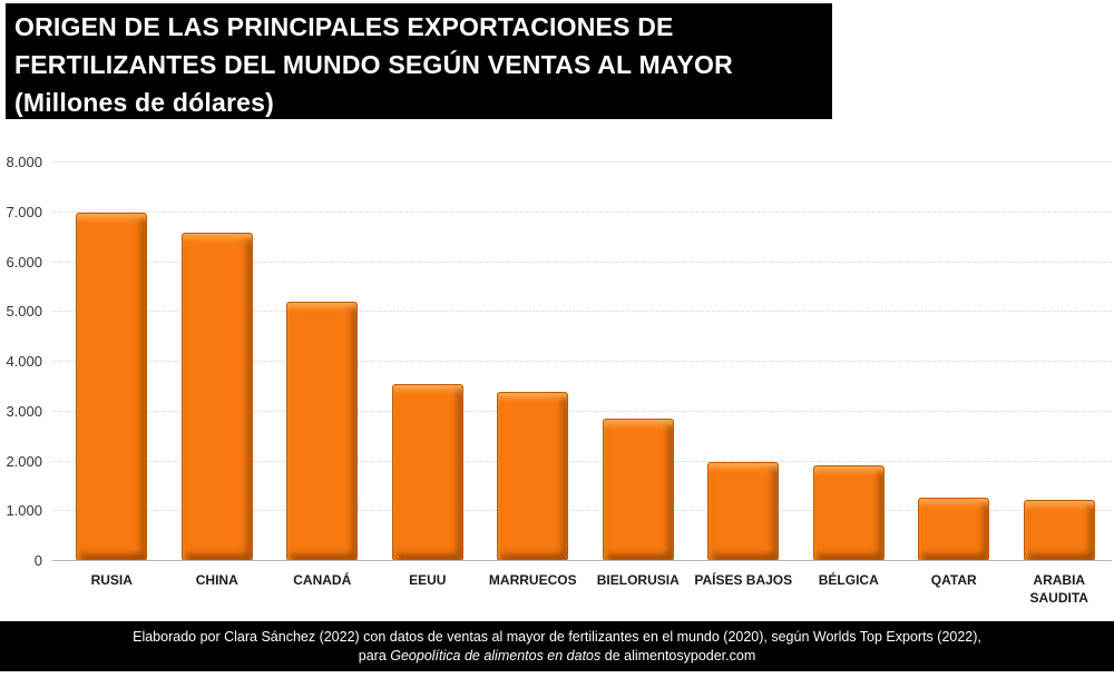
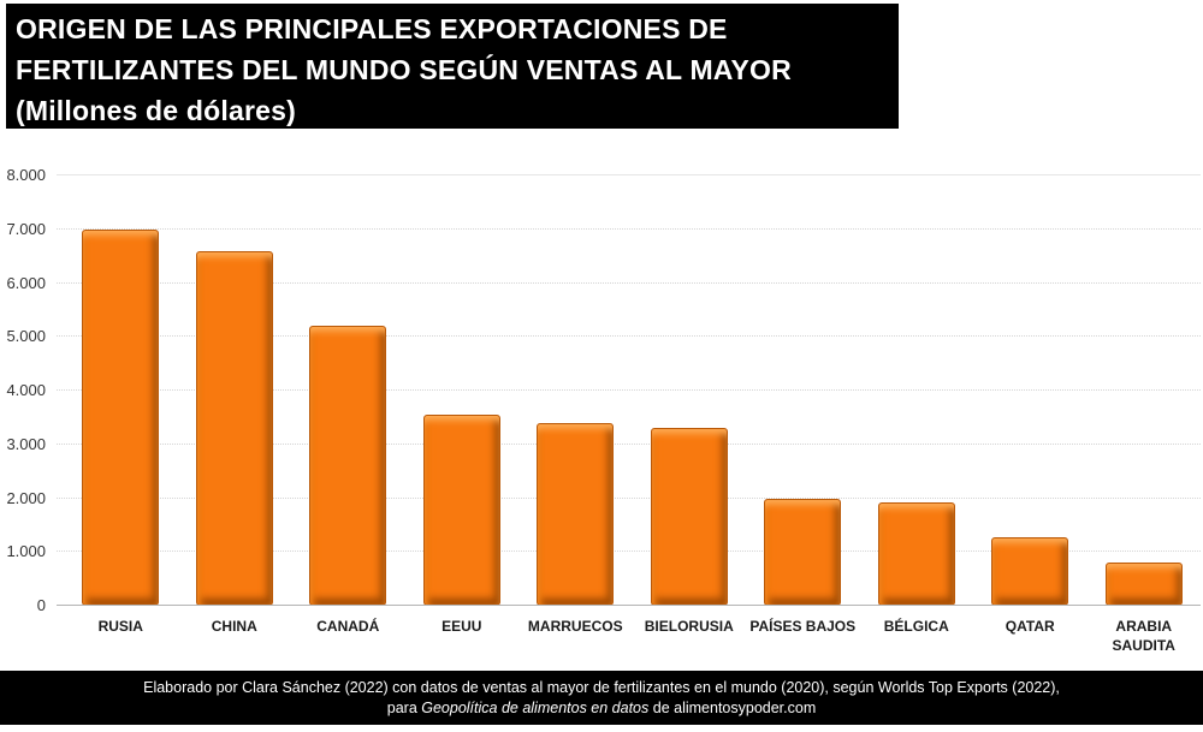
BIELORUSIA: 2900 -> 3300
ARABIA SAUDITA: 1200 -> 800
